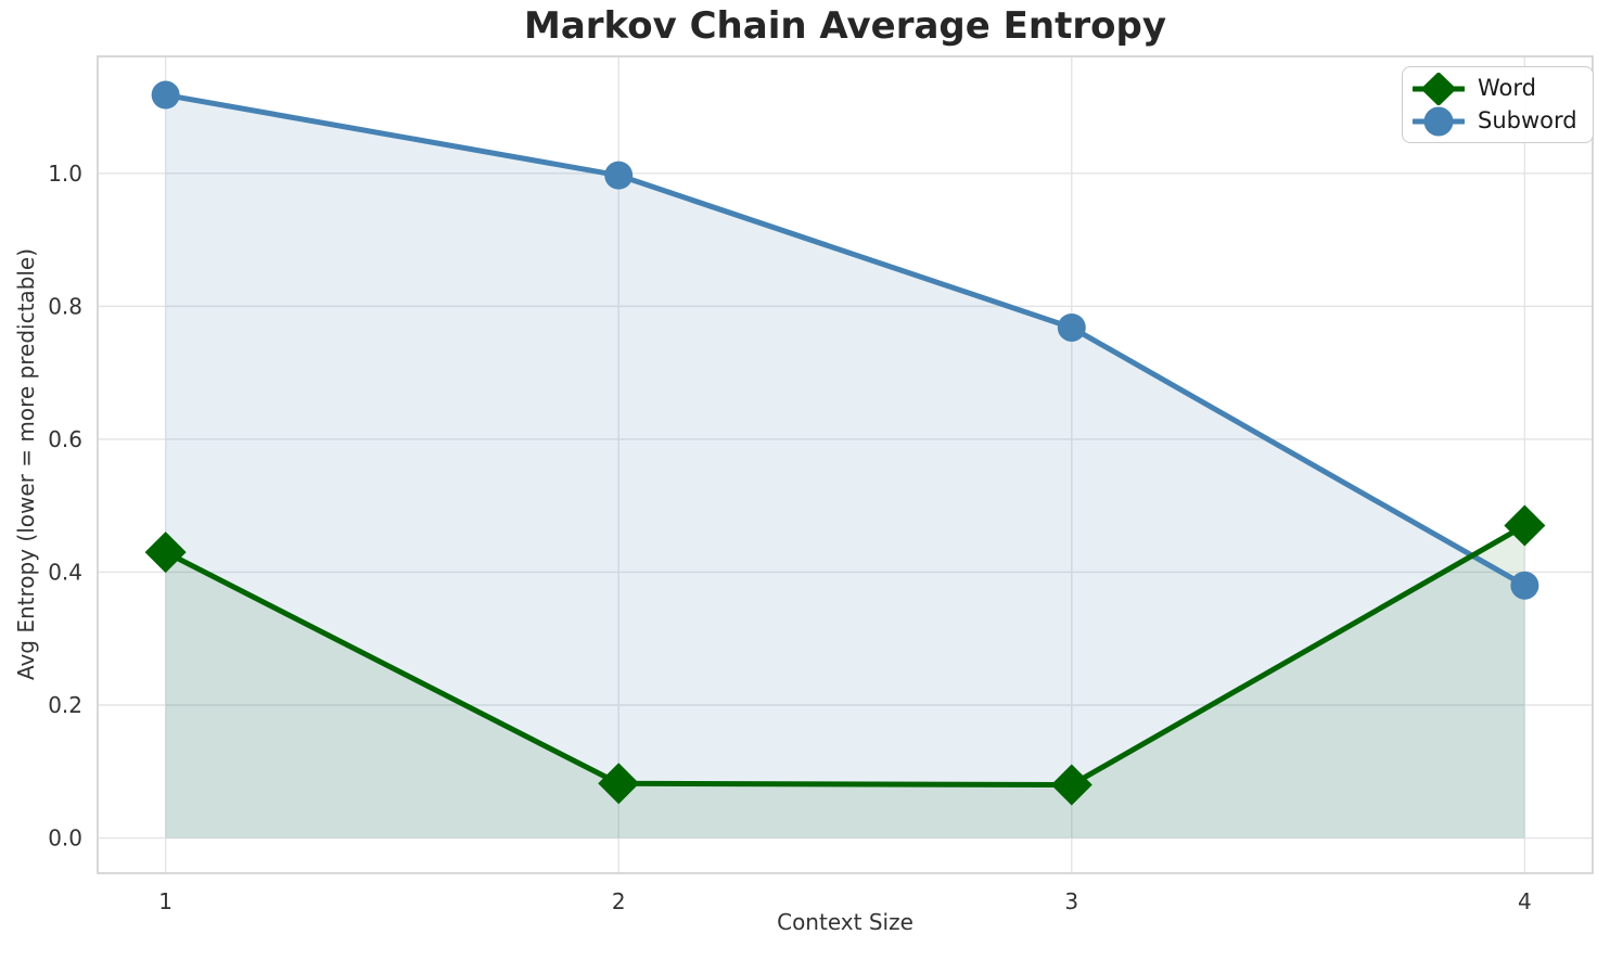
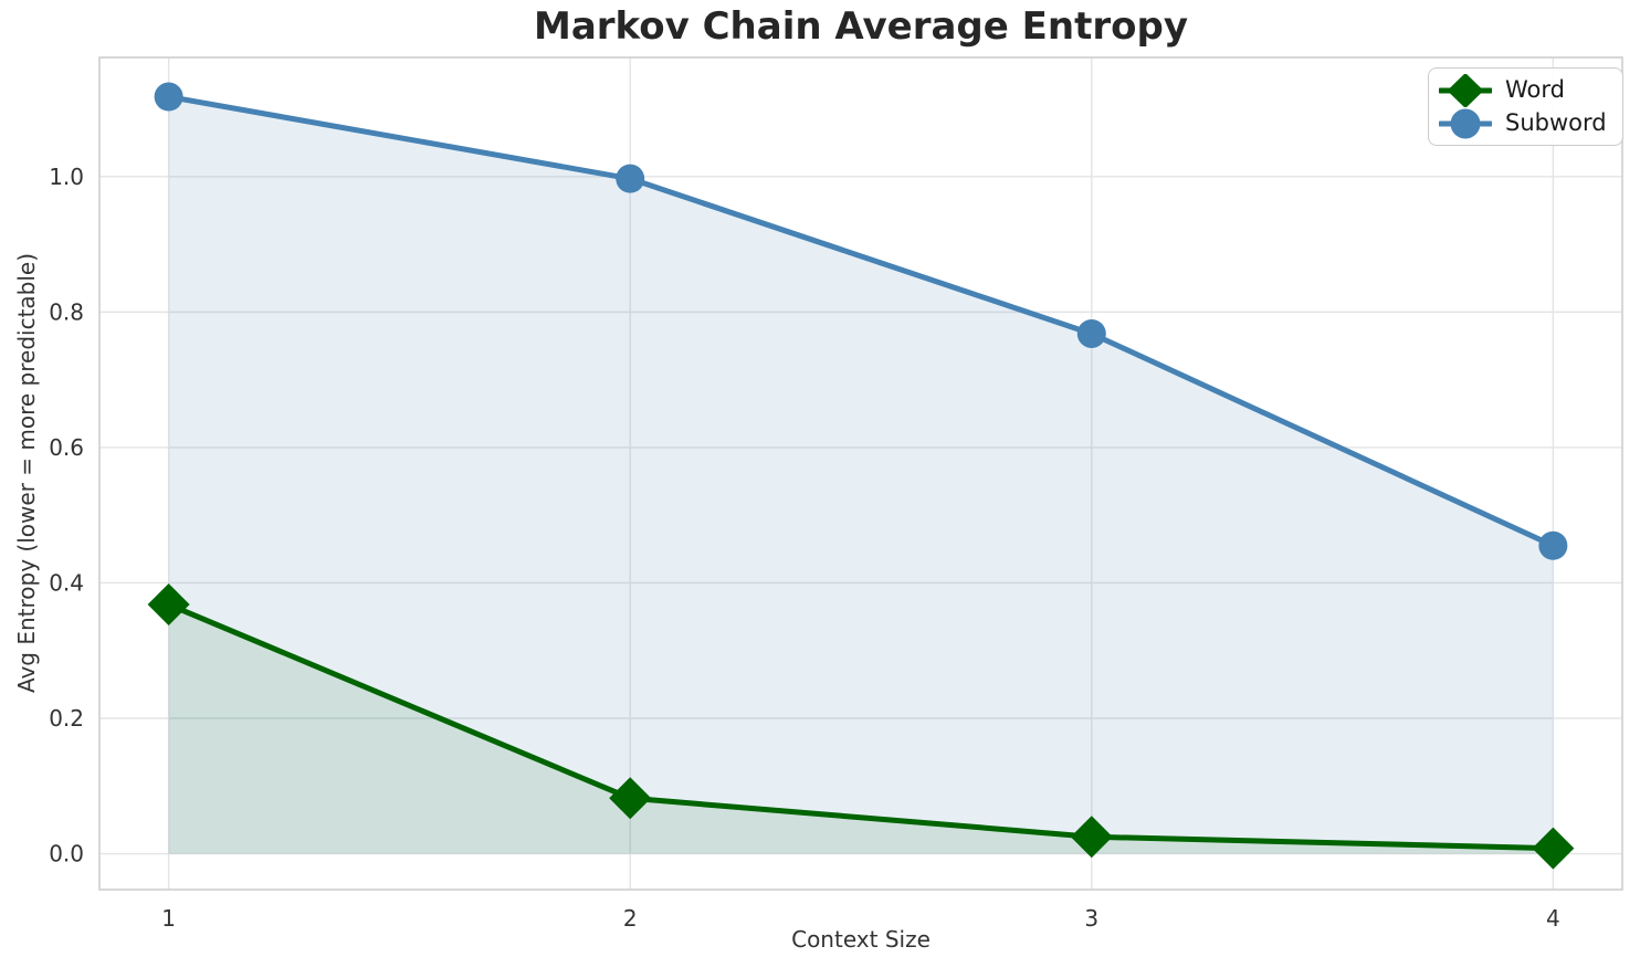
Word/1: 0.43 -> 0.37
Word/3: 0.08 -> 0.03
Word/4: 0.47 -> 0.01
Subword/4: 0.38 -> 0.46
